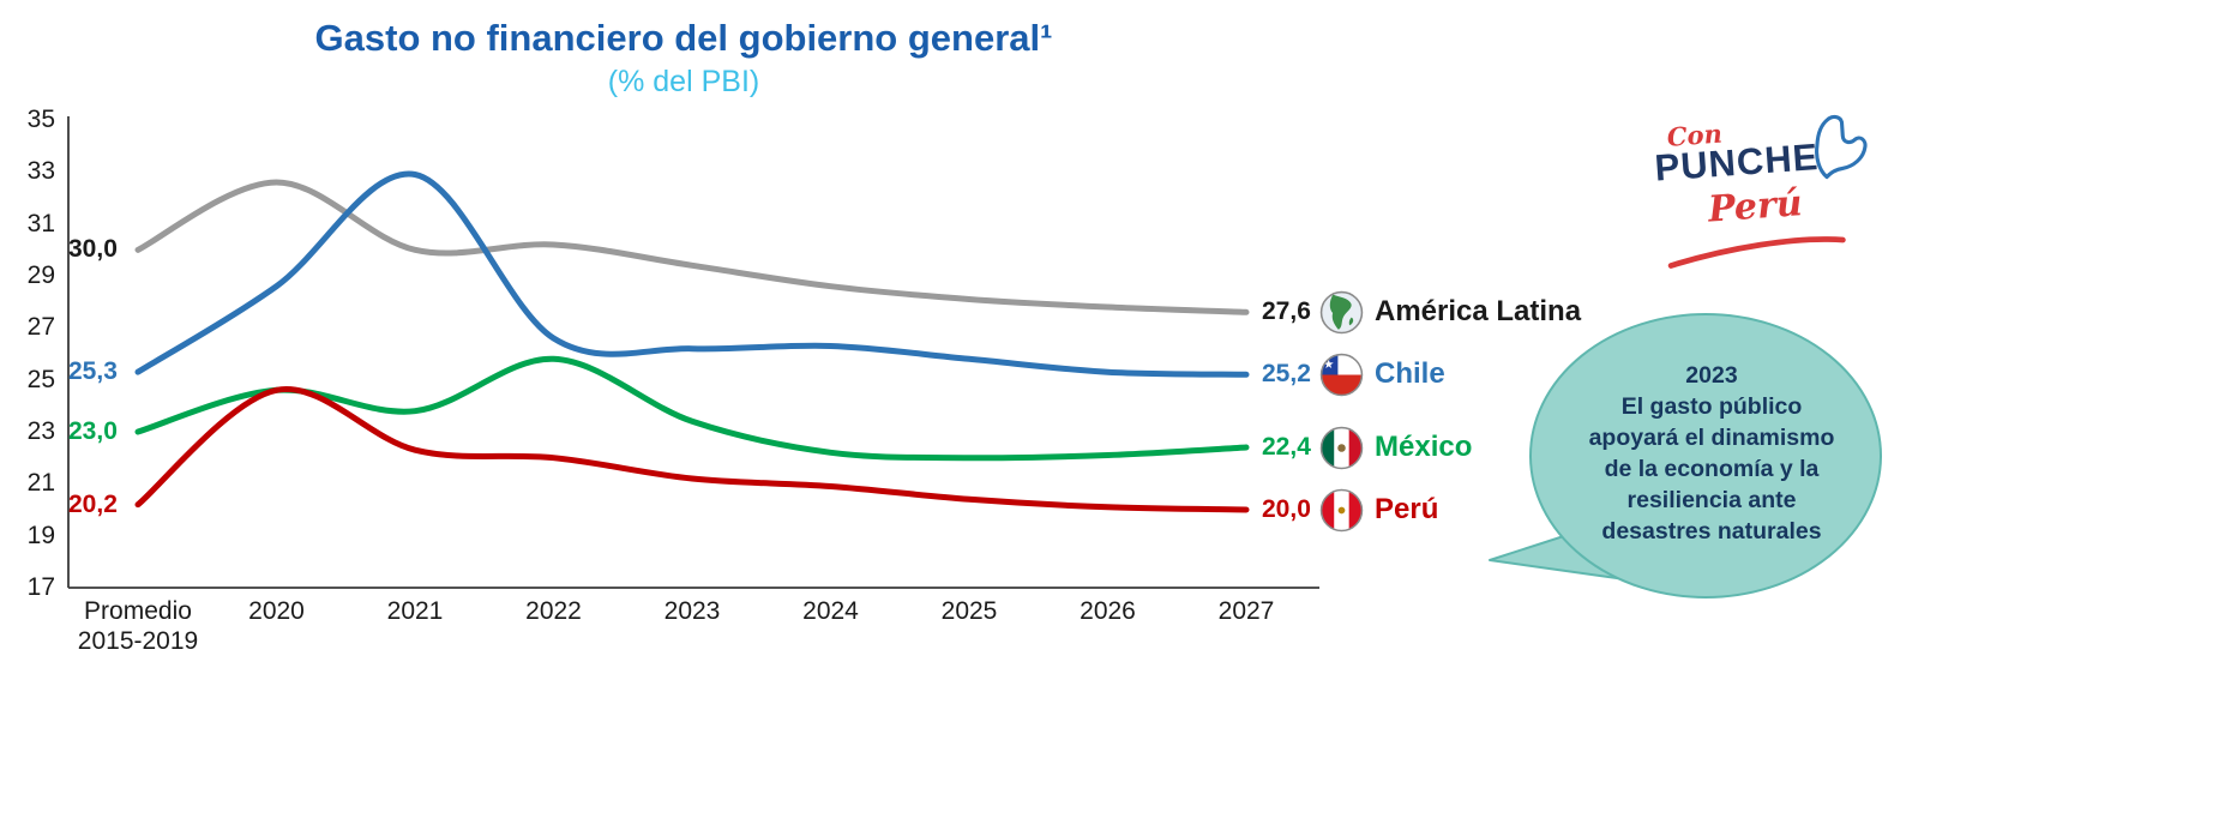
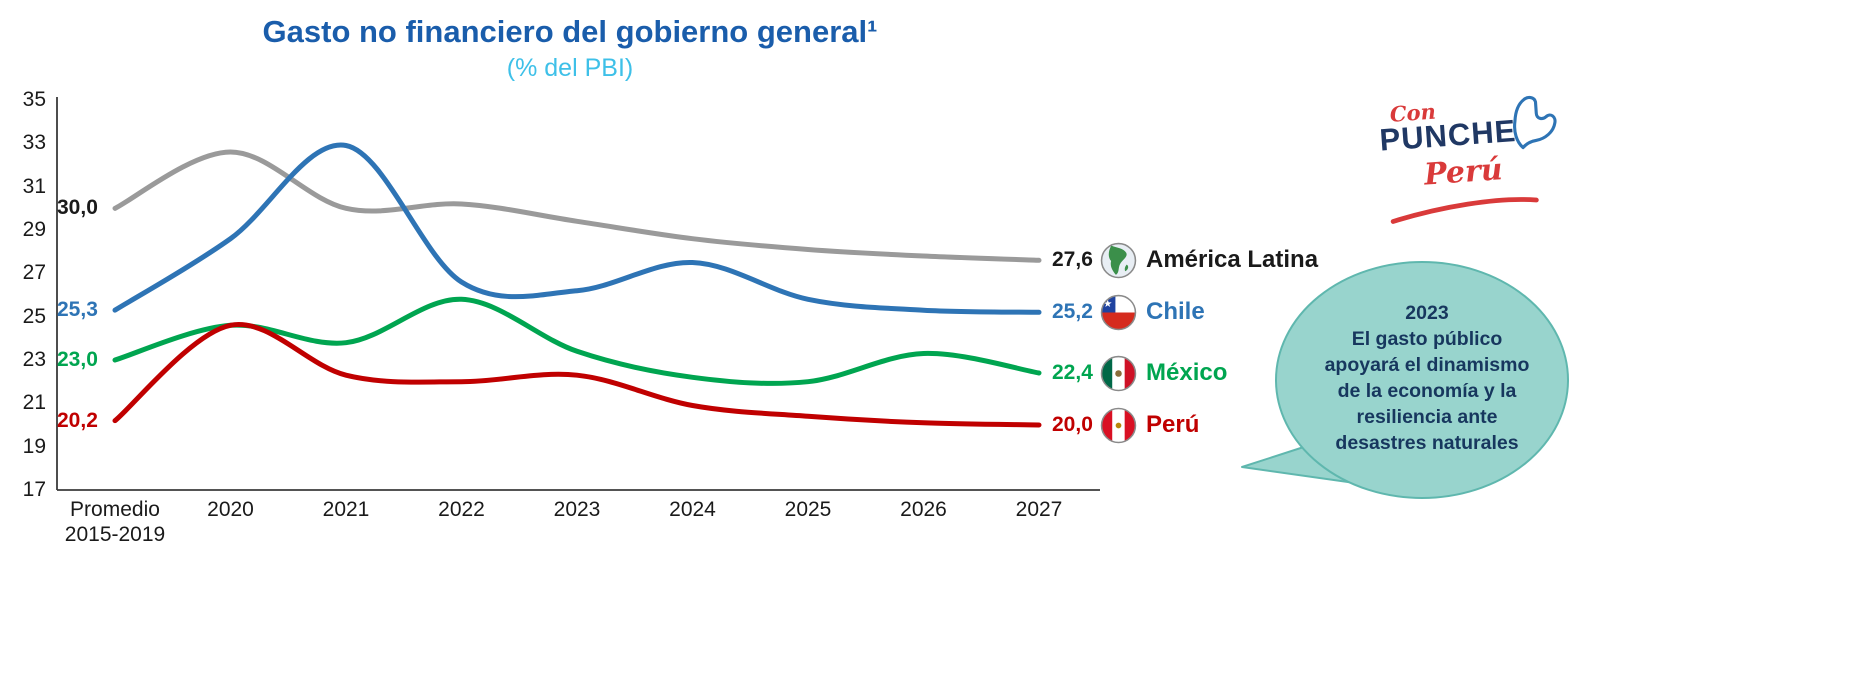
Perú/2023: 21.2 -> 22.3
Chile/2024: 26.3 -> 27.5
México/2026: 22.1 -> 23.3
